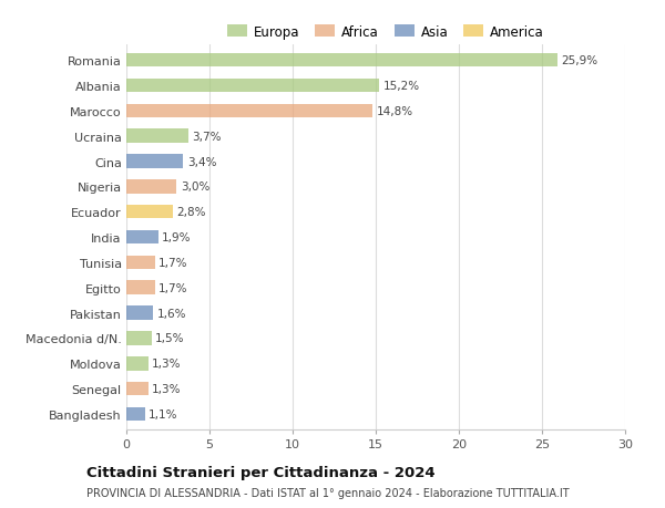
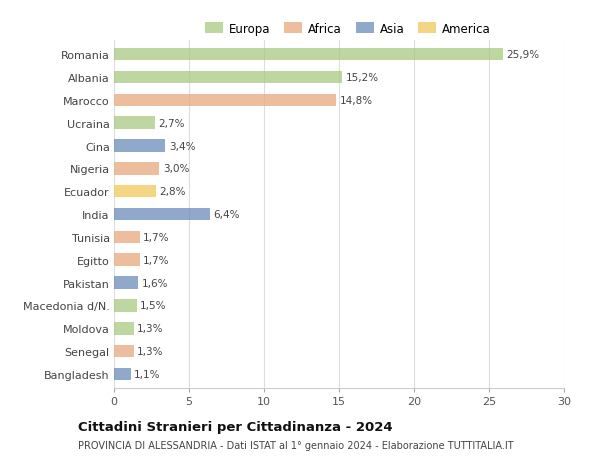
Ucraina: 3,7% -> 2,7%
India: 1,9% -> 6,4%
